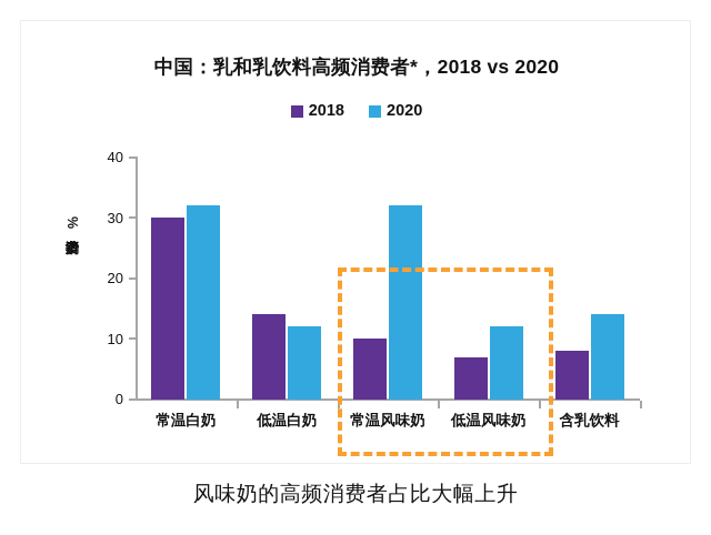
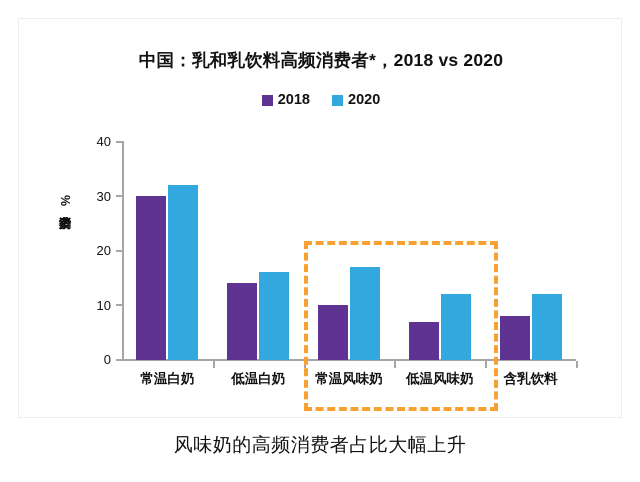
2020/低温白奶: 12 -> 16
2020/常温风味奶: 32 -> 17
2020/含乳饮料: 14 -> 12
